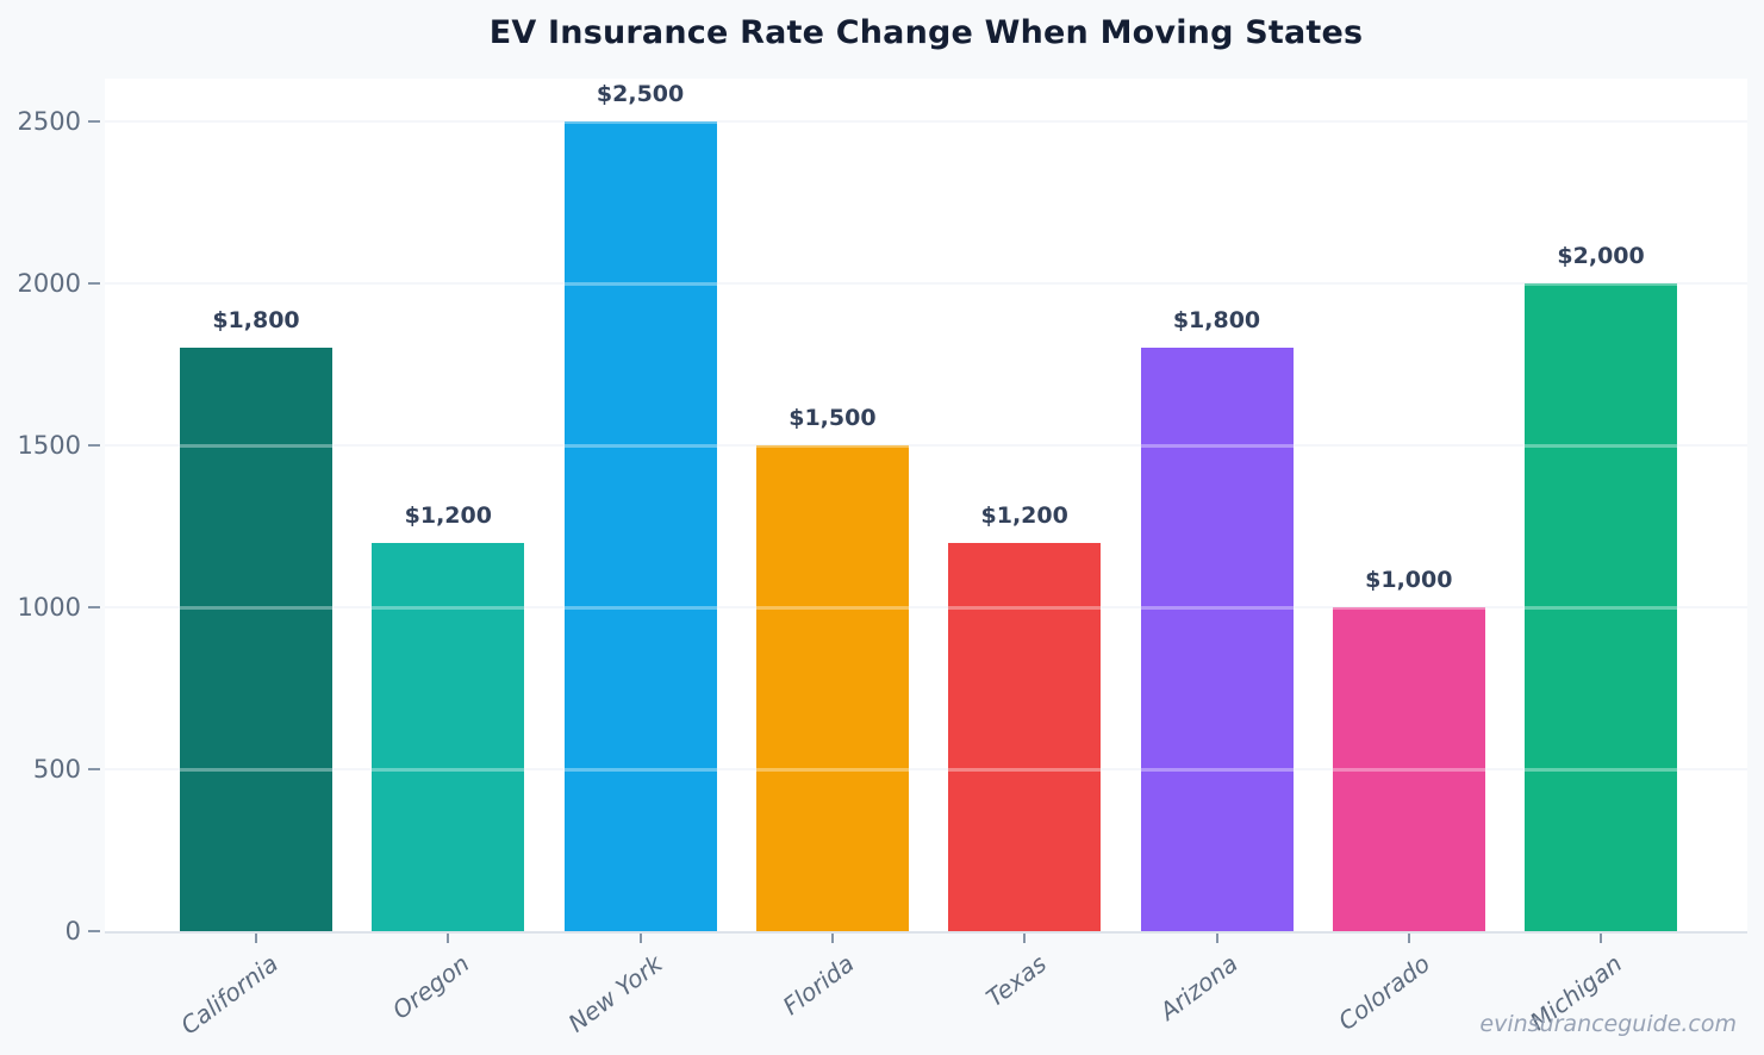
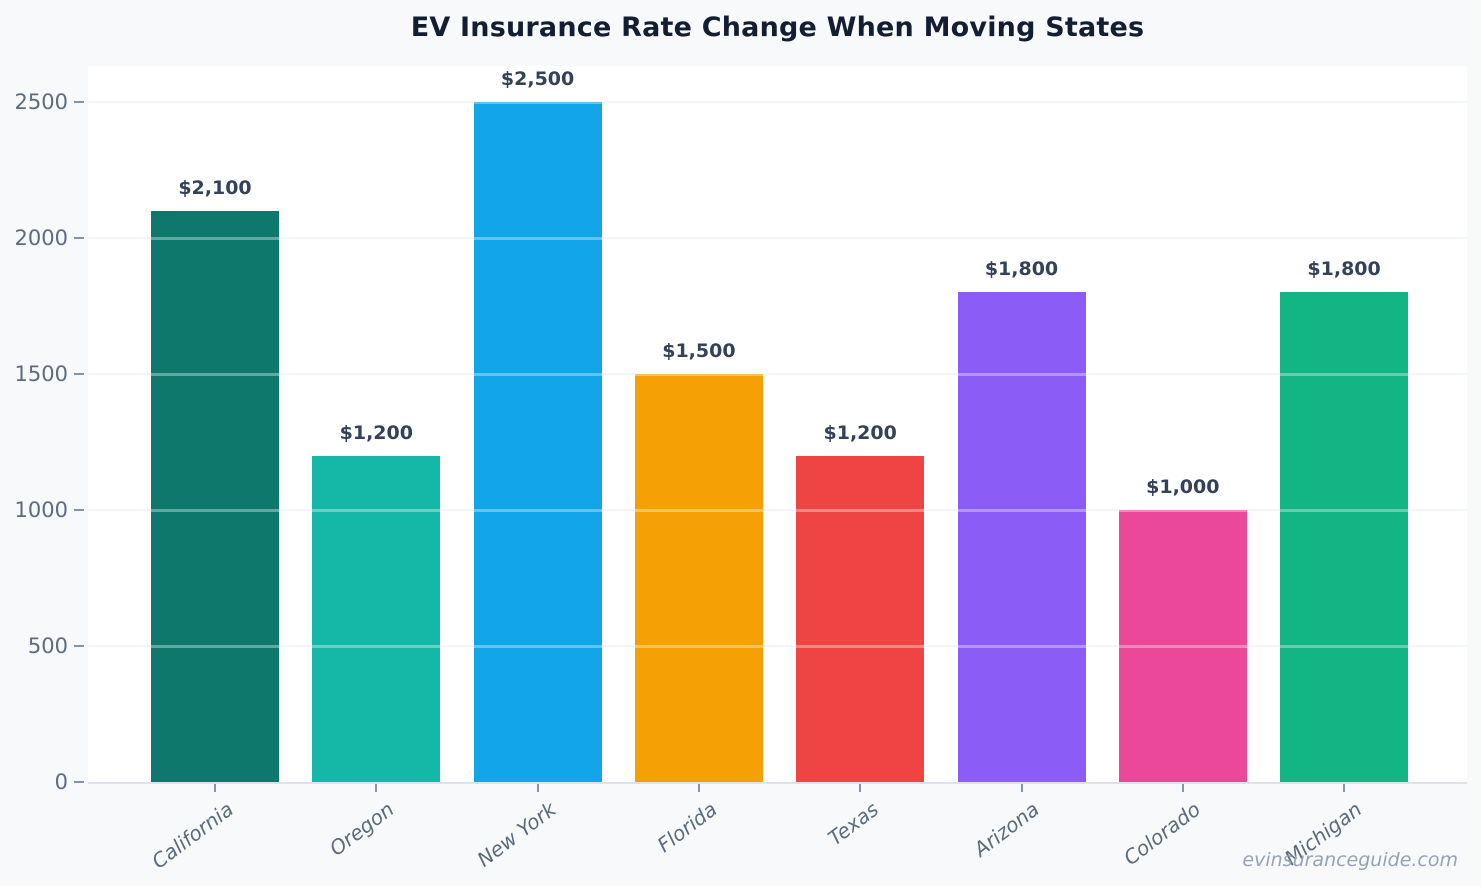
California: $1,800 -> $2,100
Michigan: $2,000 -> $1,800
